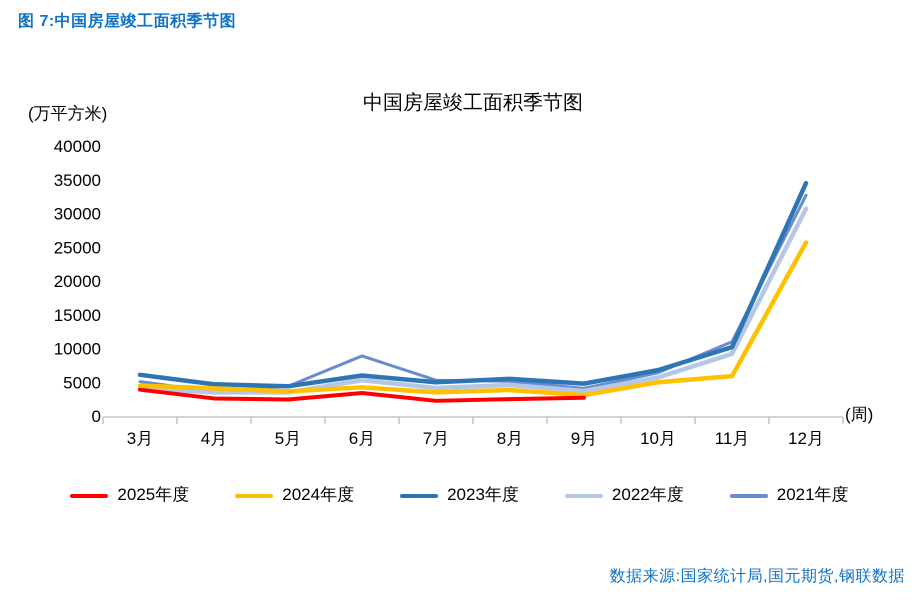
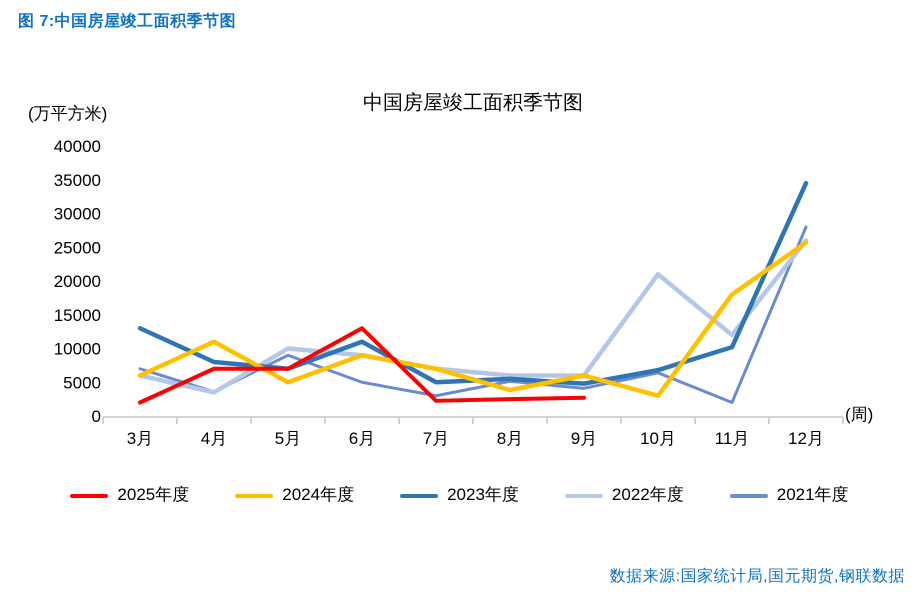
2025年度/3月: 4000 -> 2000
2024年度/3月: 4000 -> 6000
2023年度/3月: 6000 -> 13000
2022年度/3月: 4000 -> 6000
2021年度/3月: 5000 -> 7000
2025年度/4月: 3000 -> 7000
2024年度/4月: 4000 -> 11000
2023年度/4月: 5000 -> 8000
2025年度/5月: 2000 -> 7000
2024年度/5月: 4000 -> 5000
2023年度/5月: 4000 -> 7000
2022年度/5月: 4000 -> 10000
2021年度/5月: 4000 -> 9000
2025年度/6月: 3000 -> 13000
2024年度/6月: 4000 -> 9000
2023年度/6月: 6000 -> 11000
2022年度/6月: 5000 -> 9000
2021年度/6月: 9000 -> 5000
2024年度/7月: 4000 -> 7000
2022年度/7月: 4000 -> 7000
2021年度/7月: 5000 -> 3000
2022年度/8月: 5000 -> 6000
2024年度/9月: 3000 -> 6000
2022年度/9月: 4000 -> 6000
2024年度/10月: 5000 -> 3000
2022年度/10月: 6000 -> 21000
2024年度/11月: 6000 -> 18000
2022年度/11月: 9000 -> 12000
2021年度/11月: 11000 -> 2000
2022年度/12月: 31000 -> 26000
2021年度/12月: 33000 -> 28000
